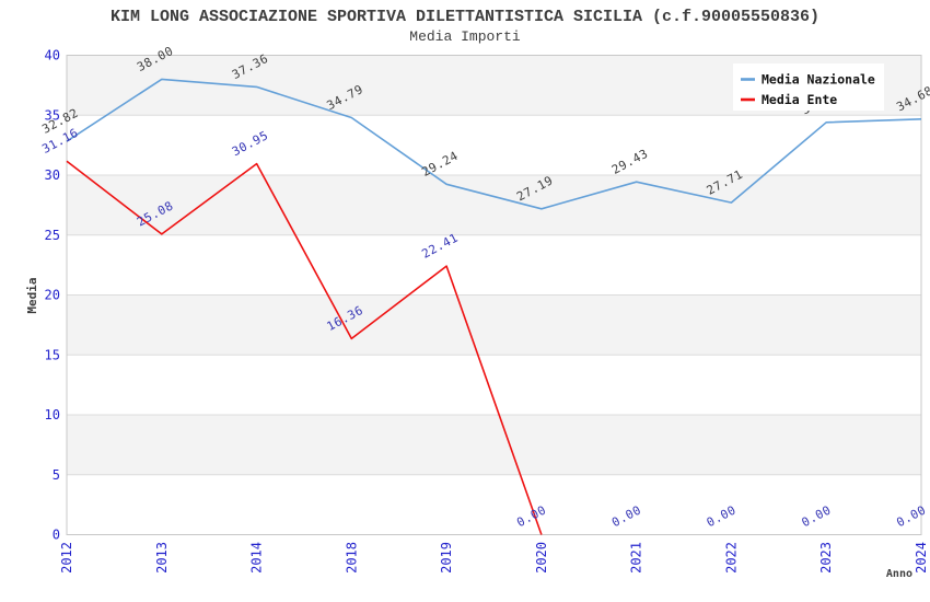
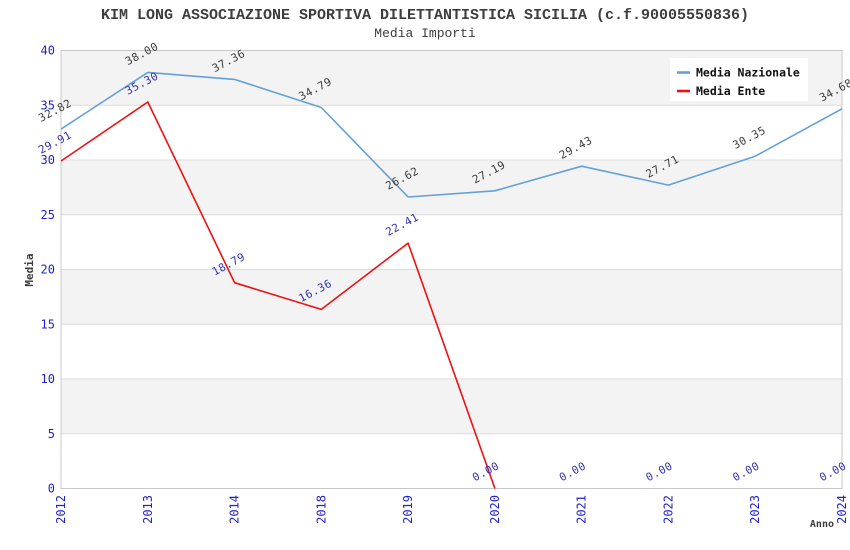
Media Ente/2012: 31.16 -> 29.91
Media Ente/2013: 25.08 -> 35.30
Media Ente/2014: 30.95 -> 18.79
Media Nazionale/2019: 29.24 -> 26.62
Media Nazionale/2023: 34.40 -> 30.35
